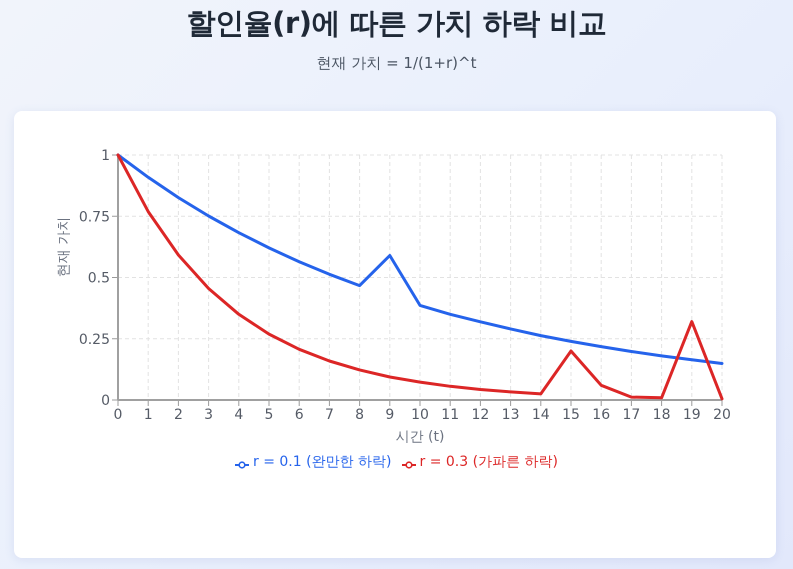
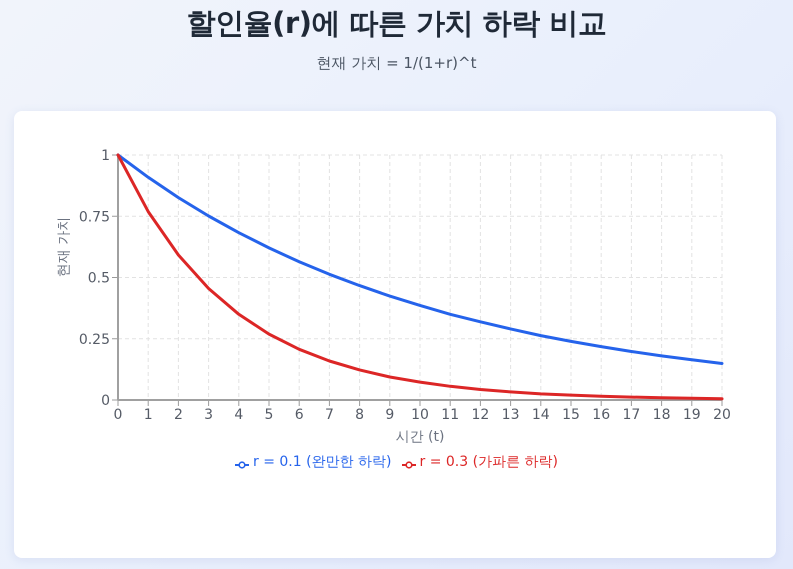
r = 0.1 (완만한 하락)/9: 0.59 -> 0.42
r = 0.3 (가파른 하락)/15: 0.20 -> 0.02
r = 0.3 (가파른 하락)/16: 0.06 -> 0.01
r = 0.3 (가파른 하락)/19: 0.32 -> 0.01
